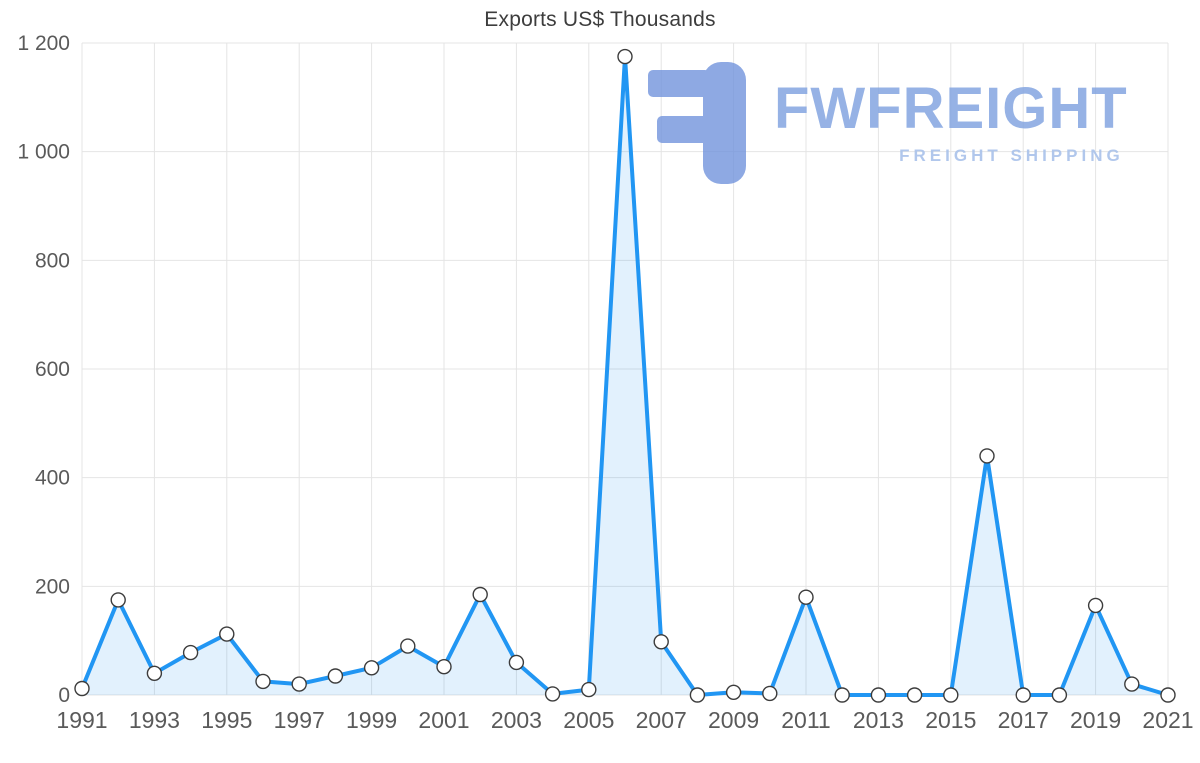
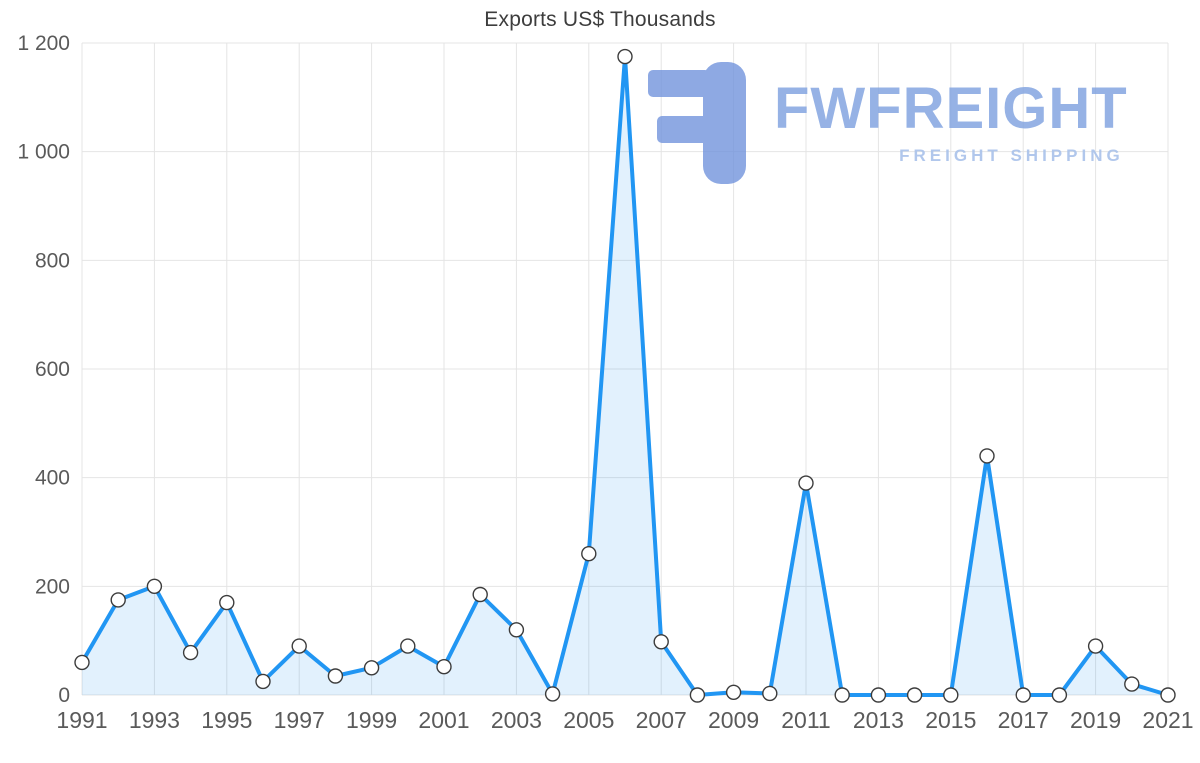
1991: 10 -> 60
1993: 40 -> 200
1995: 110 -> 170
1997: 20 -> 90
2003: 60 -> 120
2005: 10 -> 260
2011: 180 -> 390
2019: 160 -> 90
